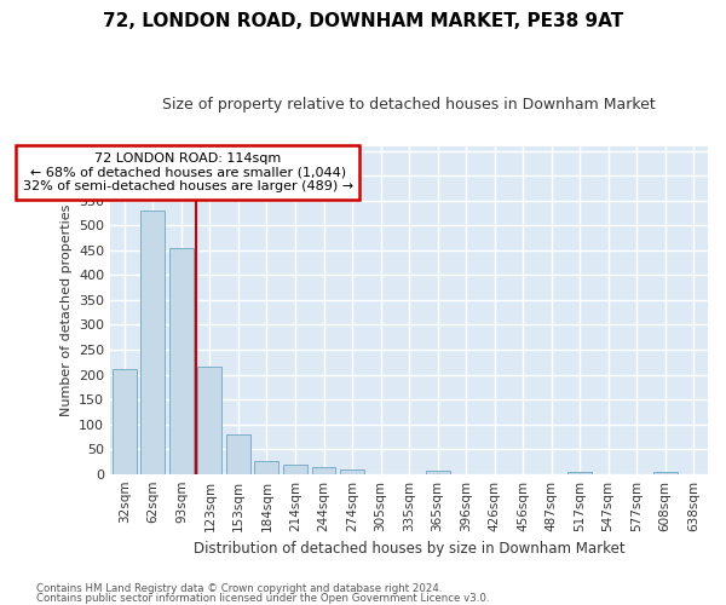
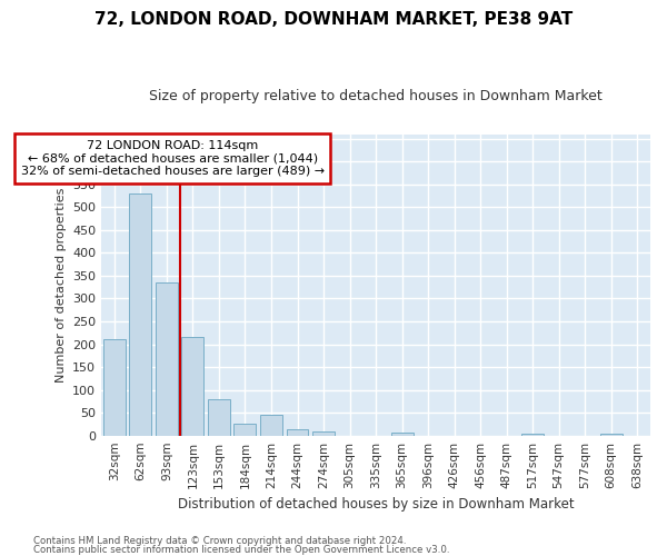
93sqm: 455 -> 335
214sqm: 18 -> 45
